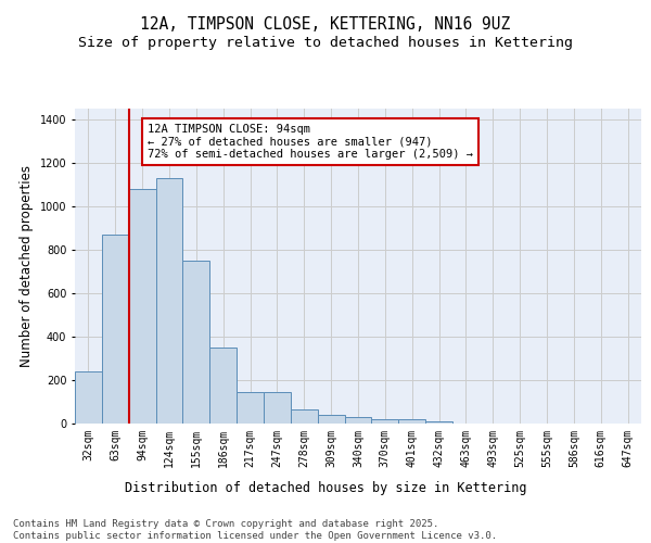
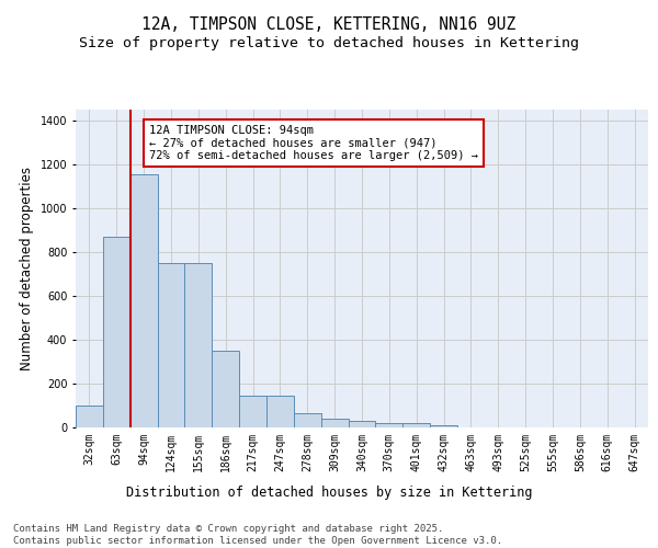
32sqm: 240 -> 100
94sqm: 1080 -> 1160
124sqm: 1130 -> 750
